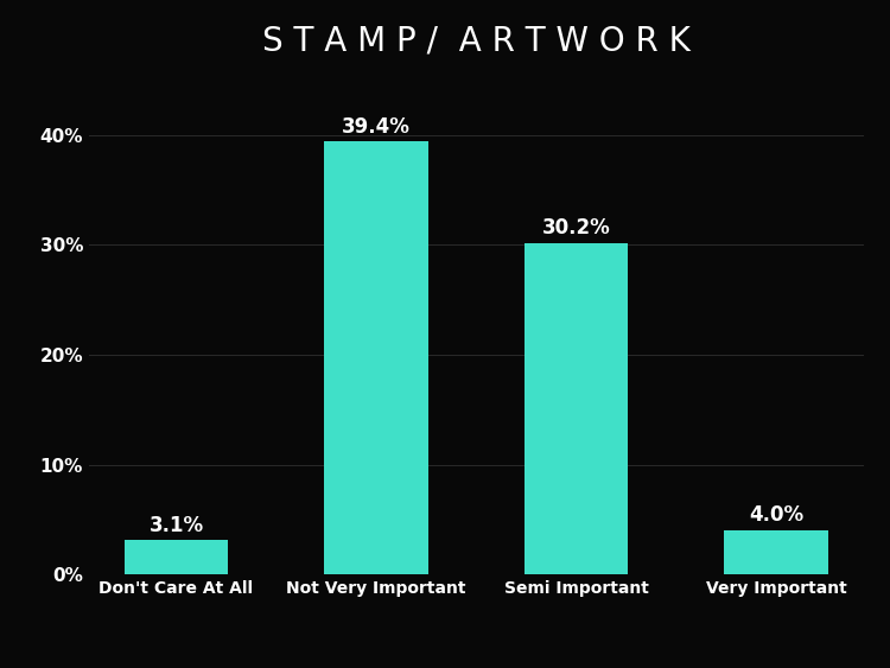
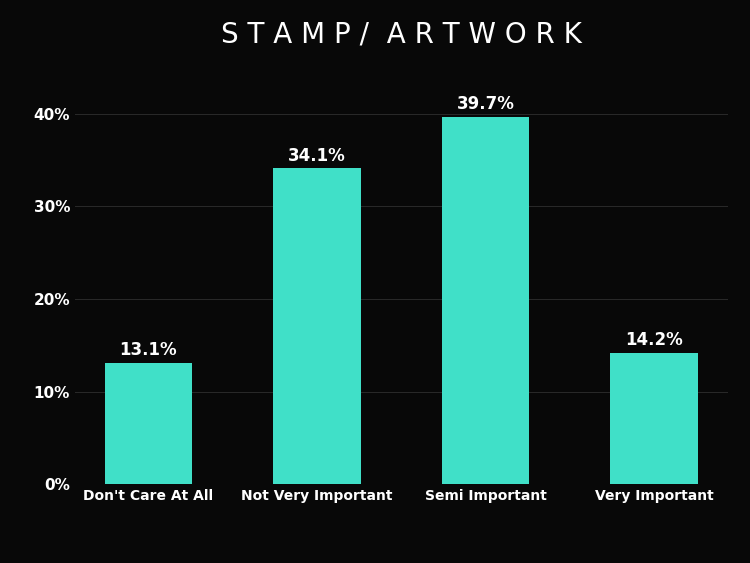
Don't Care At All: 3.1% -> 13.1%
Not Very Important: 39.4% -> 34.1%
Semi Important: 30.2% -> 39.7%
Very Important: 4.0% -> 14.2%
